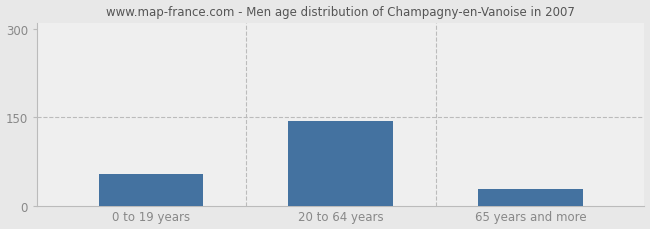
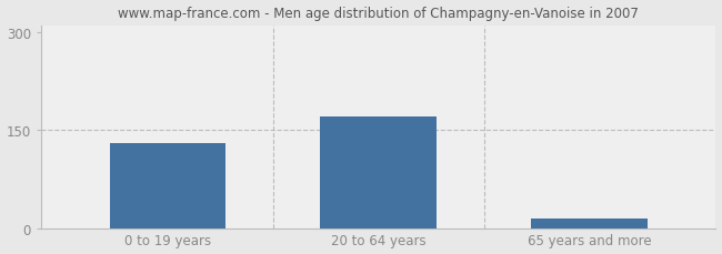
0 to 19 years: 54 -> 130
20 to 64 years: 144 -> 170
65 years and more: 28 -> 15
